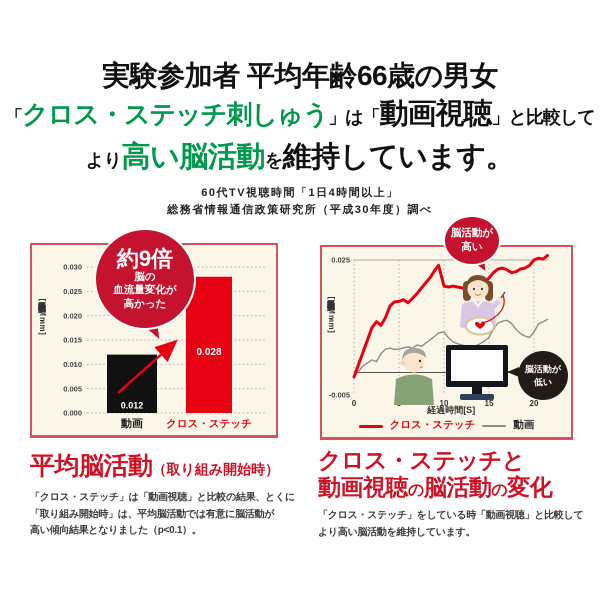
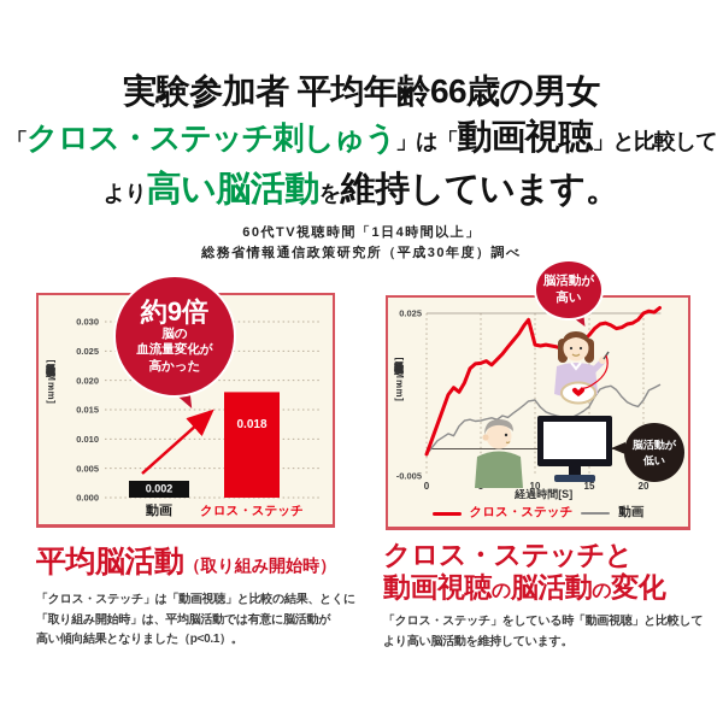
平均脳活動（取り組み開始時）/動画: 0.012 -> 0.002
平均脳活動（取り組み開始時）/クロス・ステッチ: 0.028 -> 0.018
